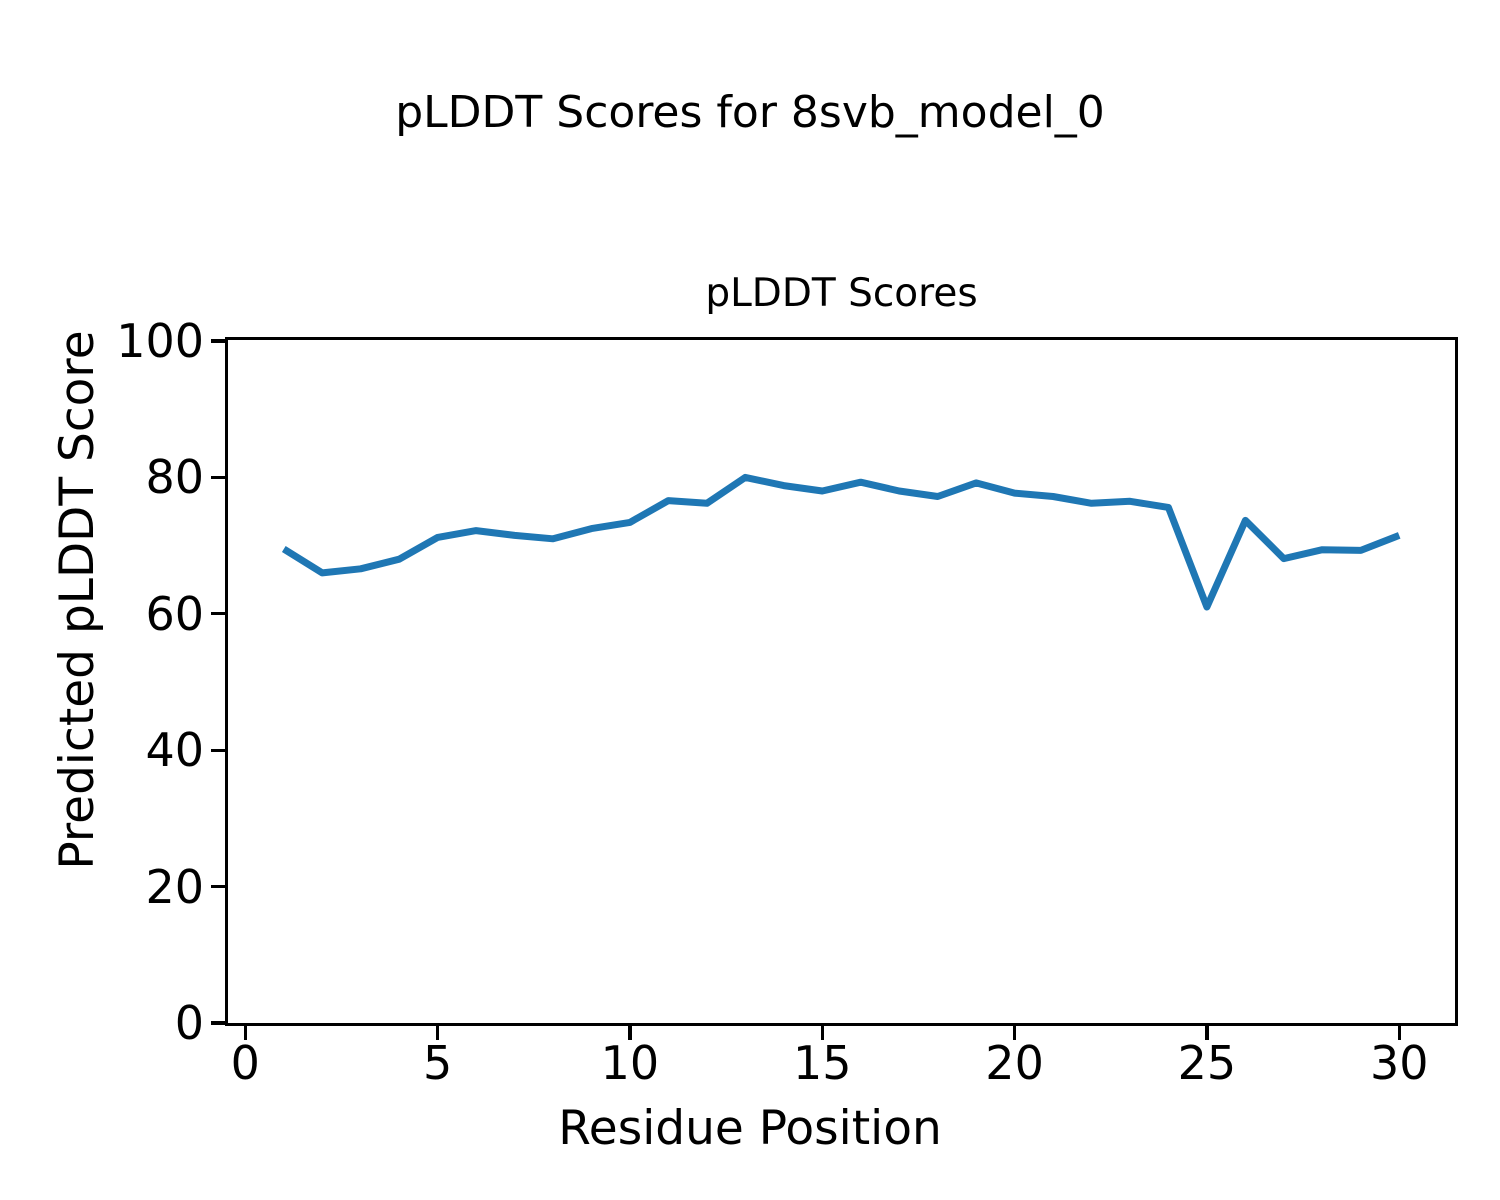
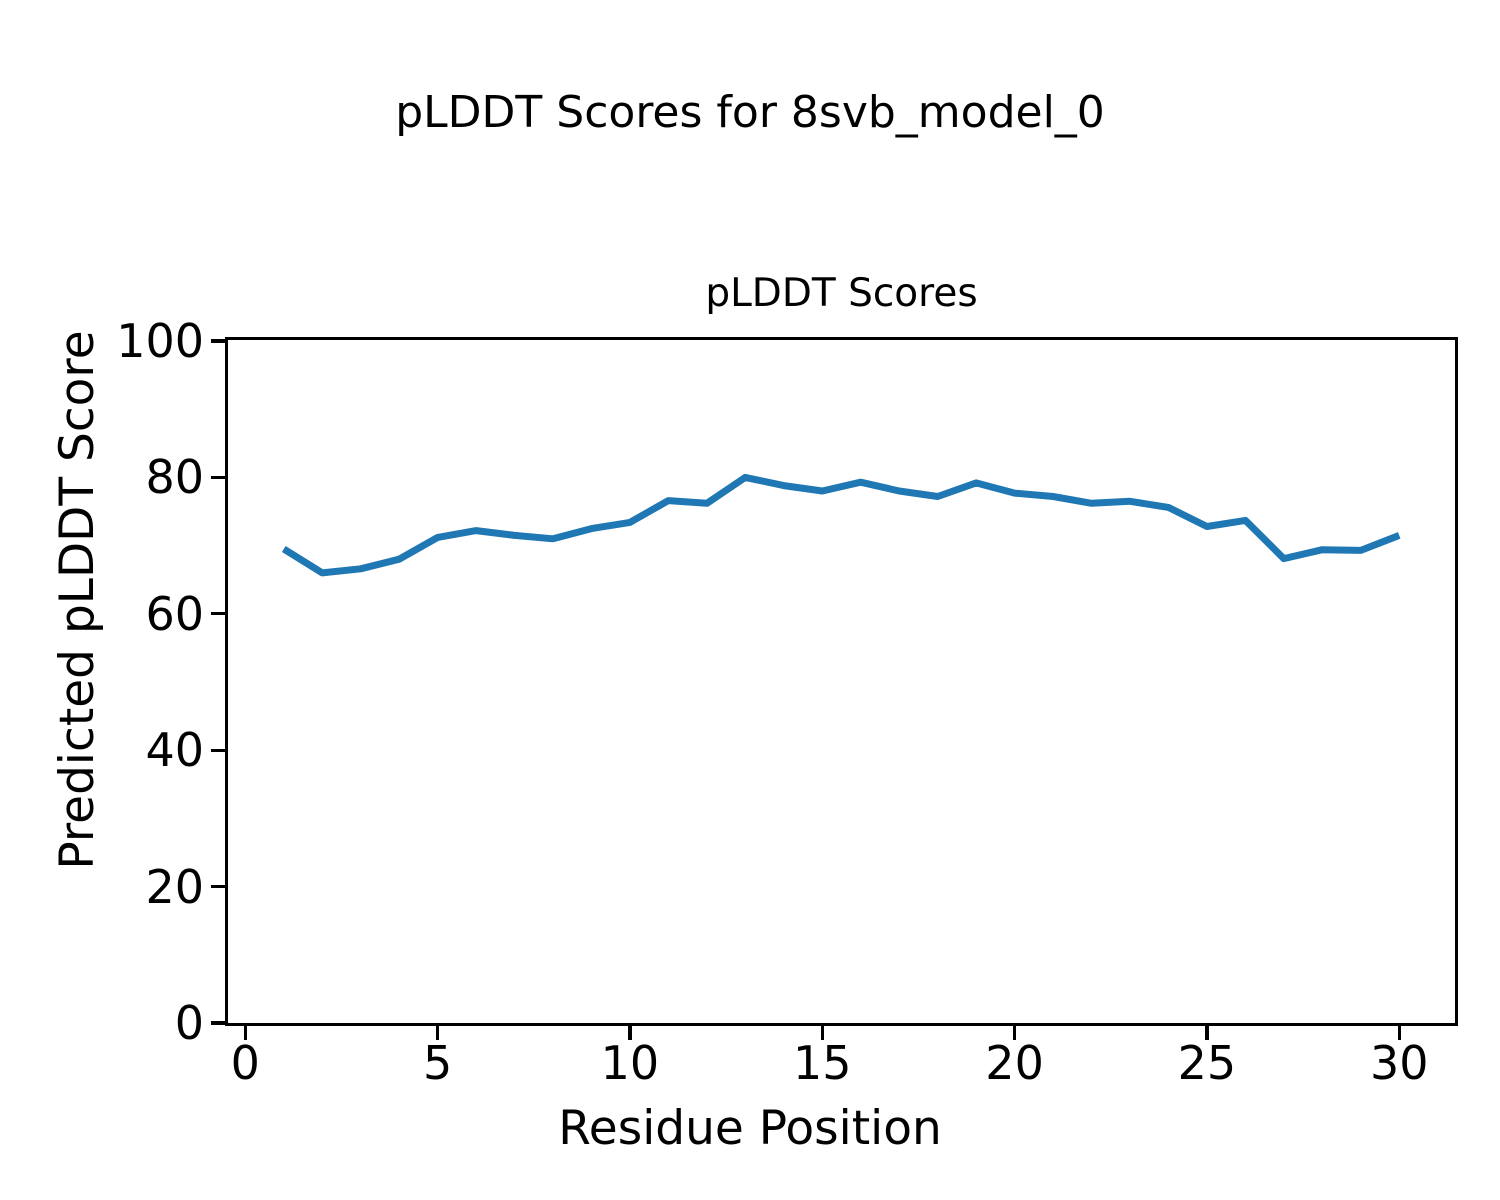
25: 61 -> 73
